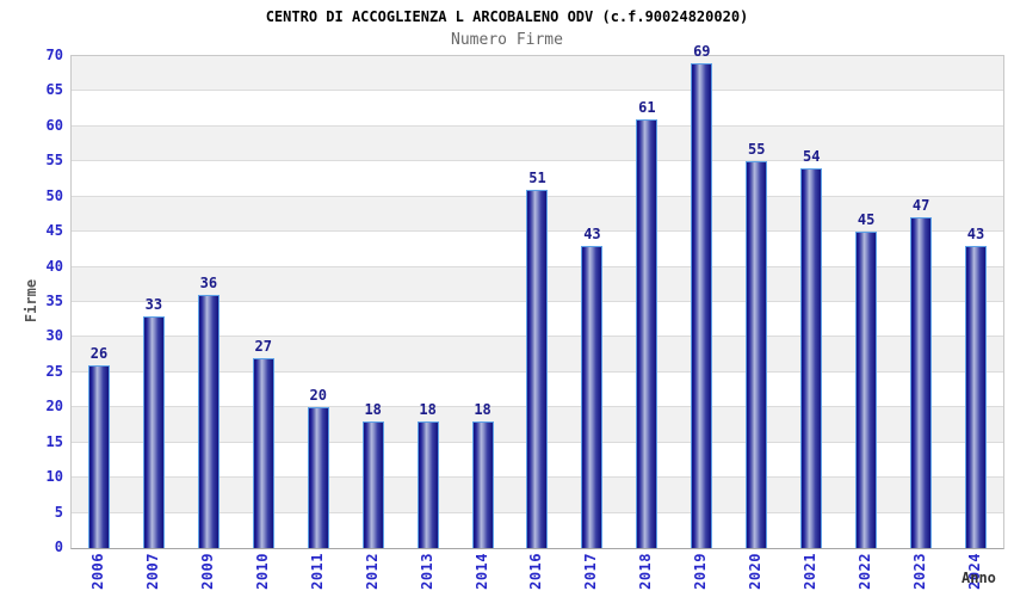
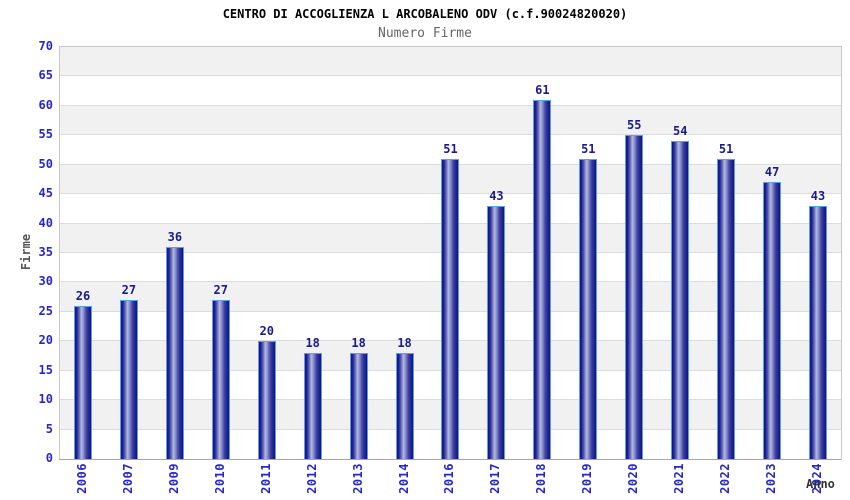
2007: 33 -> 27
2019: 69 -> 51
2022: 45 -> 51
